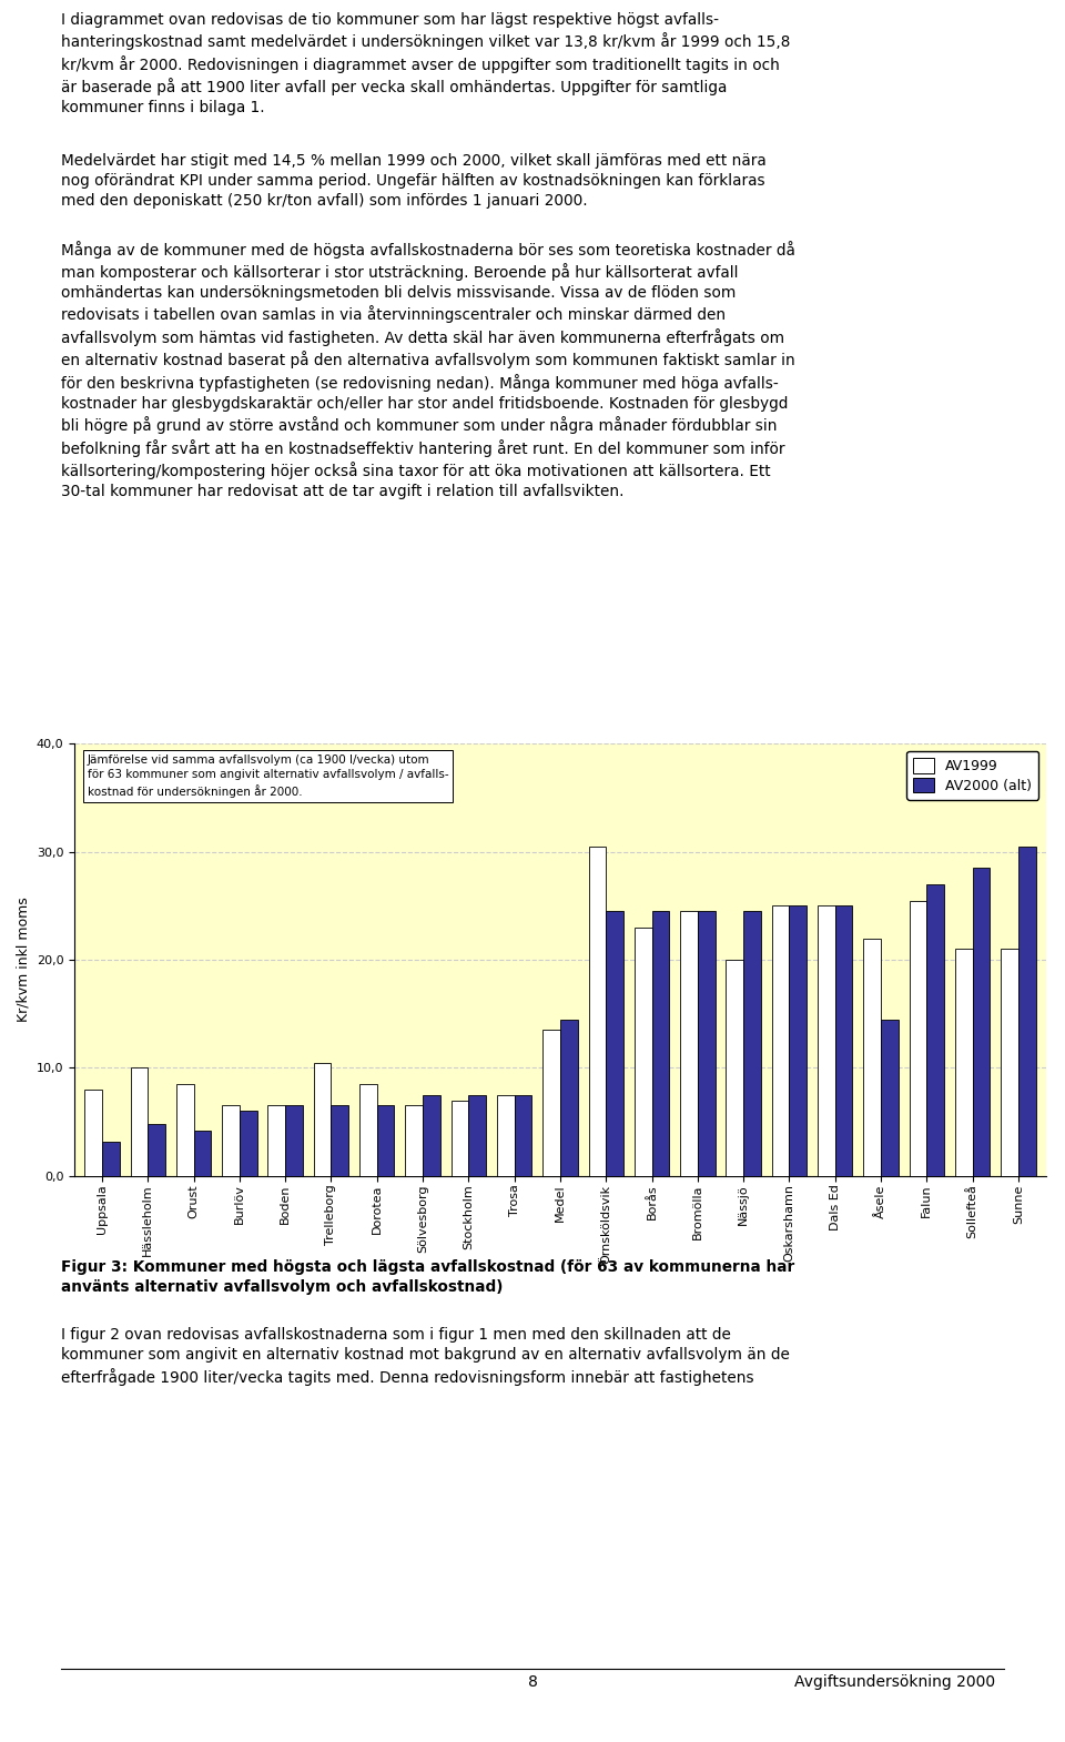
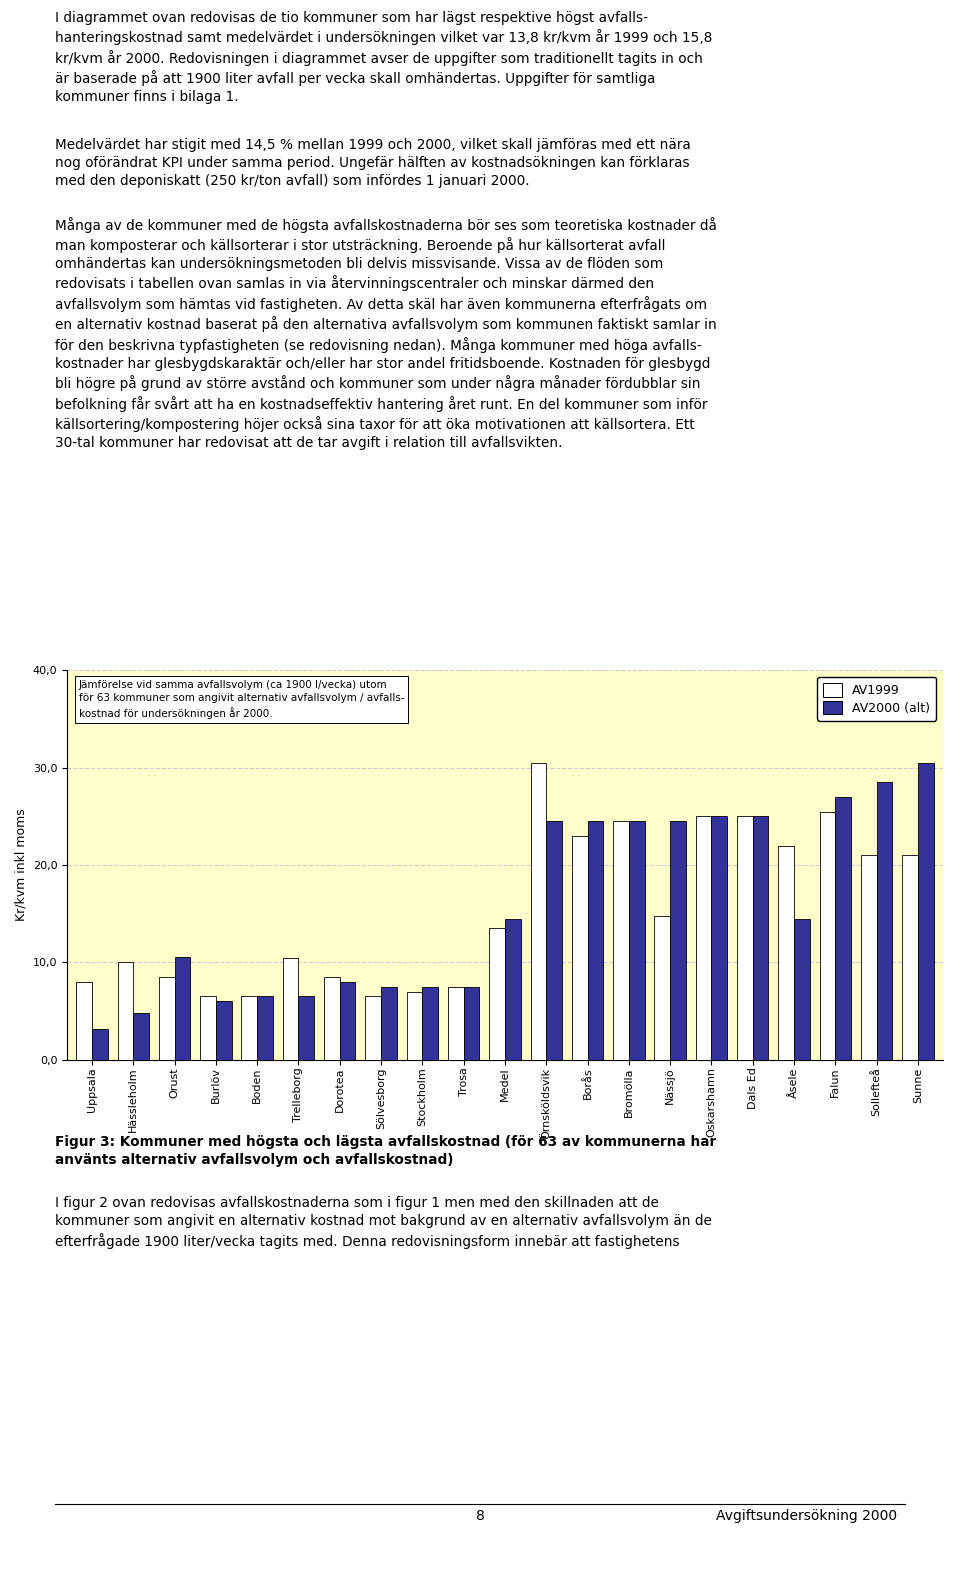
AV2000 (alt)/Orust: 4,2 -> 10,6
AV2000 (alt)/Dorotea: 6,5 -> 8,0
AV1999/Nässjö: 20,0 -> 14,8
